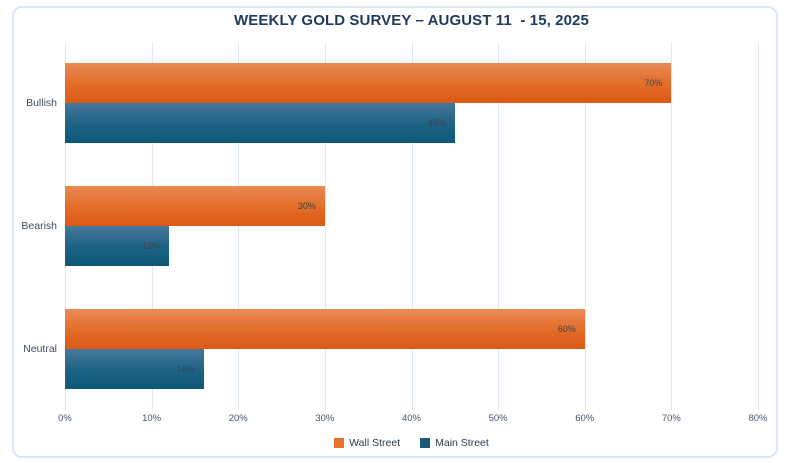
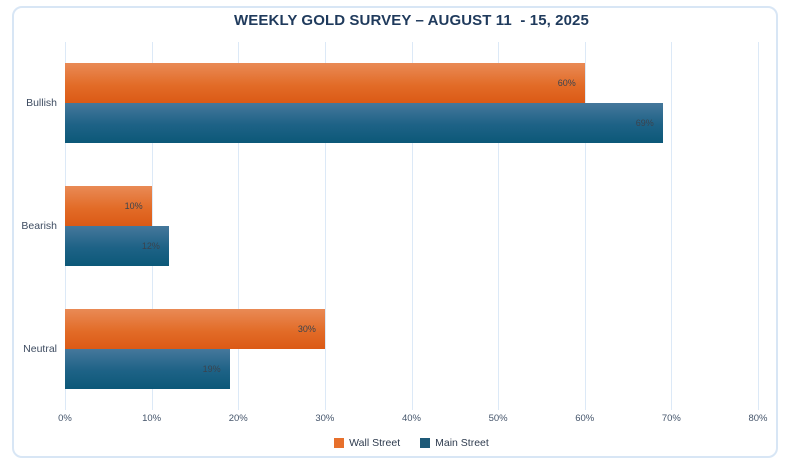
Wall Street/Bullish: 70% -> 60%
Main Street/Bullish: 45% -> 69%
Wall Street/Bearish: 30% -> 10%
Wall Street/Neutral: 60% -> 30%
Main Street/Neutral: 16% -> 19%
